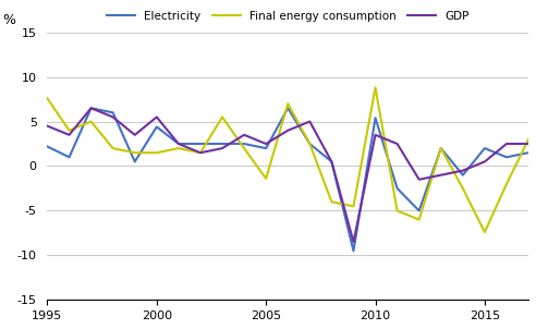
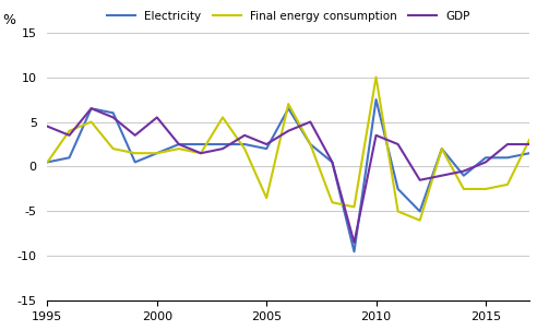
Electricity/1995: 2.2 -> 0.5
Final energy consumption/1995: 7.6 -> 0.5
Electricity/2000: 4.4 -> 1.5
Final energy consumption/2005: -1.4 -> -3.5
Electricity/2010: 5.4 -> 7.5
Final energy consumption/2010: 8.8 -> 10.0
Electricity/2015: 2.0 -> 1.0
Final energy consumption/2015: -7.4 -> -2.5
